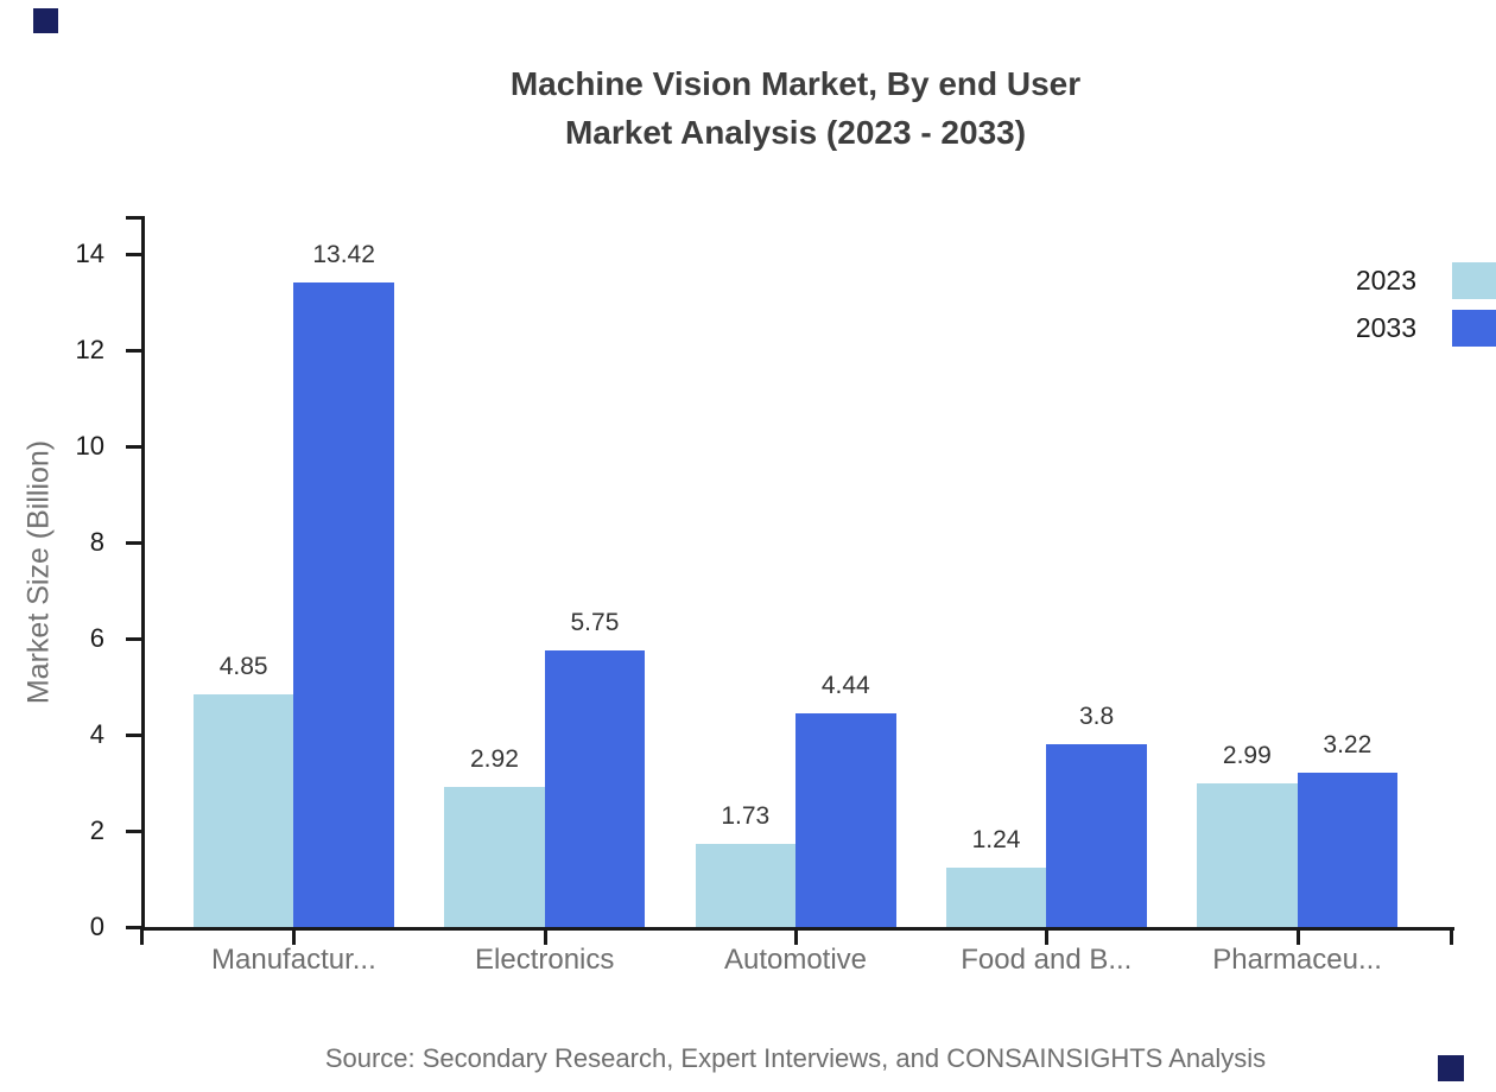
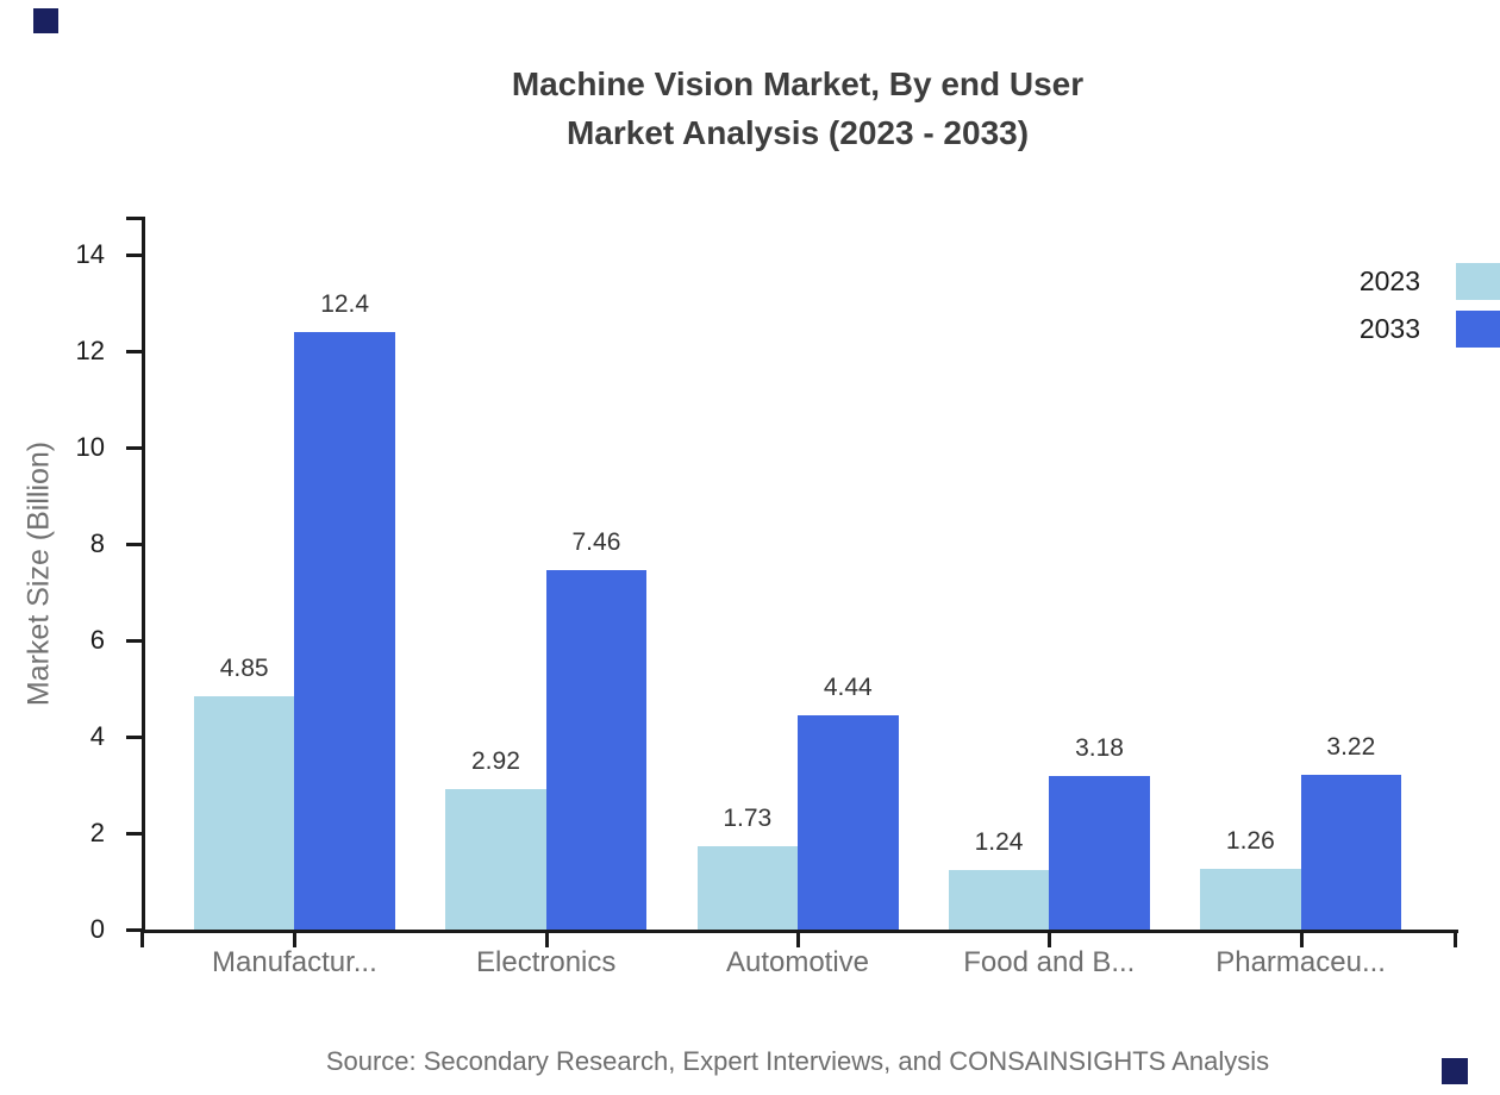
2033/Manufactur...: 13.42 -> 12.4
2033/Electronics: 5.75 -> 7.46
2033/Food and B...: 3.8 -> 3.18
2023/Pharmaceu...: 2.99 -> 1.26
